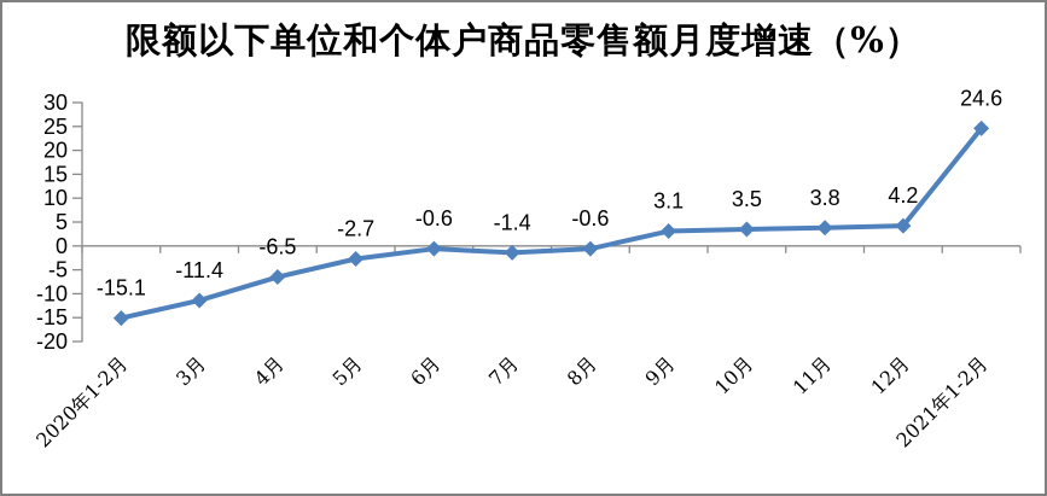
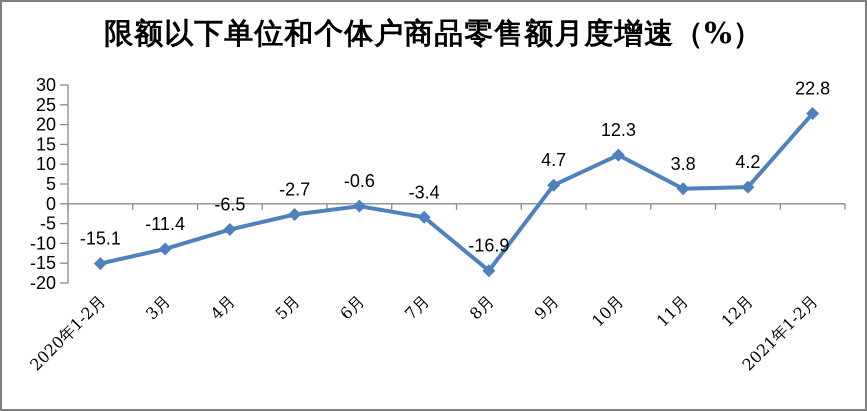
7月: -1.4 -> -3.4
8月: -0.6 -> -16.9
9月: 3.1 -> 4.7
10月: 3.5 -> 12.3
2021年1-2月: 24.6 -> 22.8
